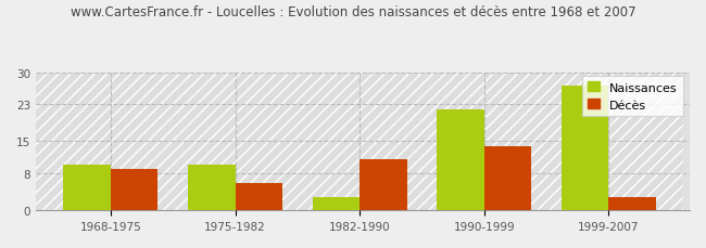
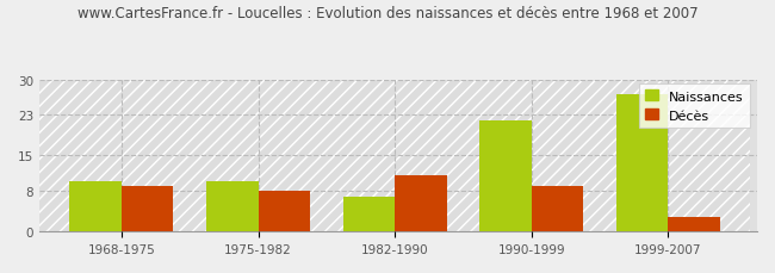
Décès/1975-1982: 6 -> 8
Naissances/1982-1990: 3 -> 7
Décès/1990-1999: 14 -> 9
